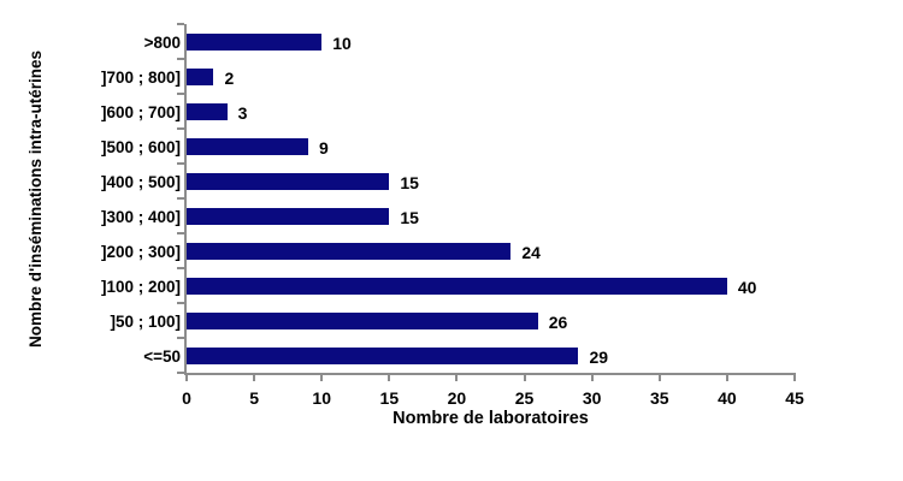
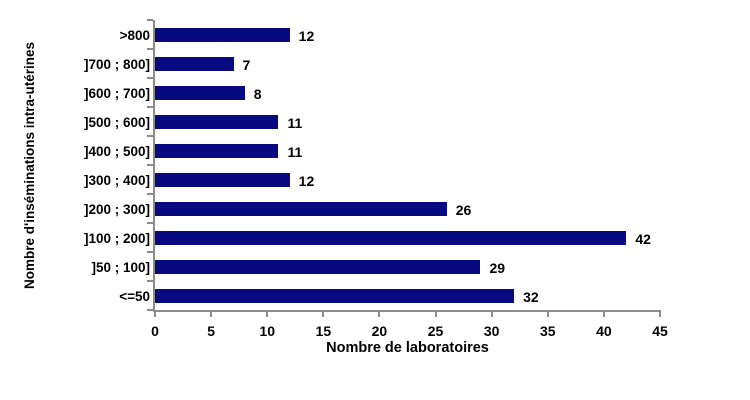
>800: 10 -> 12
]700 ; 800]: 2 -> 7
]600 ; 700]: 3 -> 8
]500 ; 600]: 9 -> 11
]400 ; 500]: 15 -> 11
]300 ; 400]: 15 -> 12
]200 ; 300]: 24 -> 26
]100 ; 200]: 40 -> 42
]50 ; 100]: 26 -> 29
<=50: 29 -> 32
